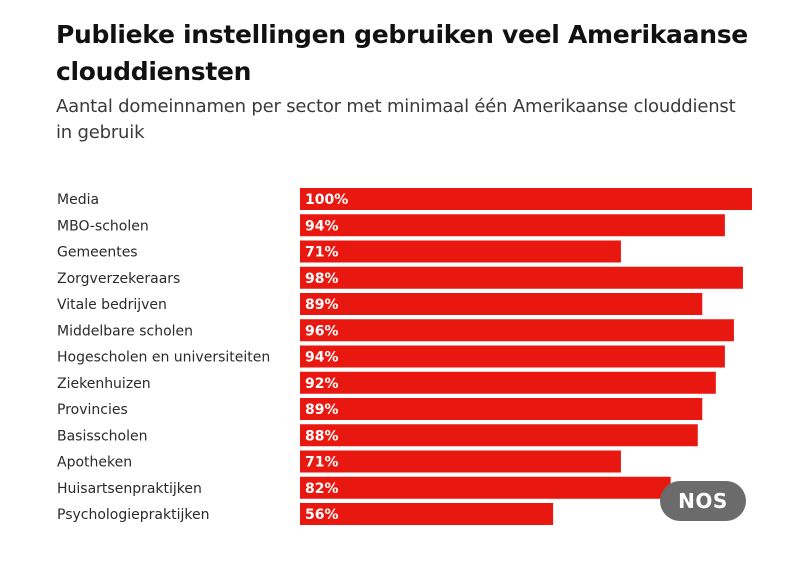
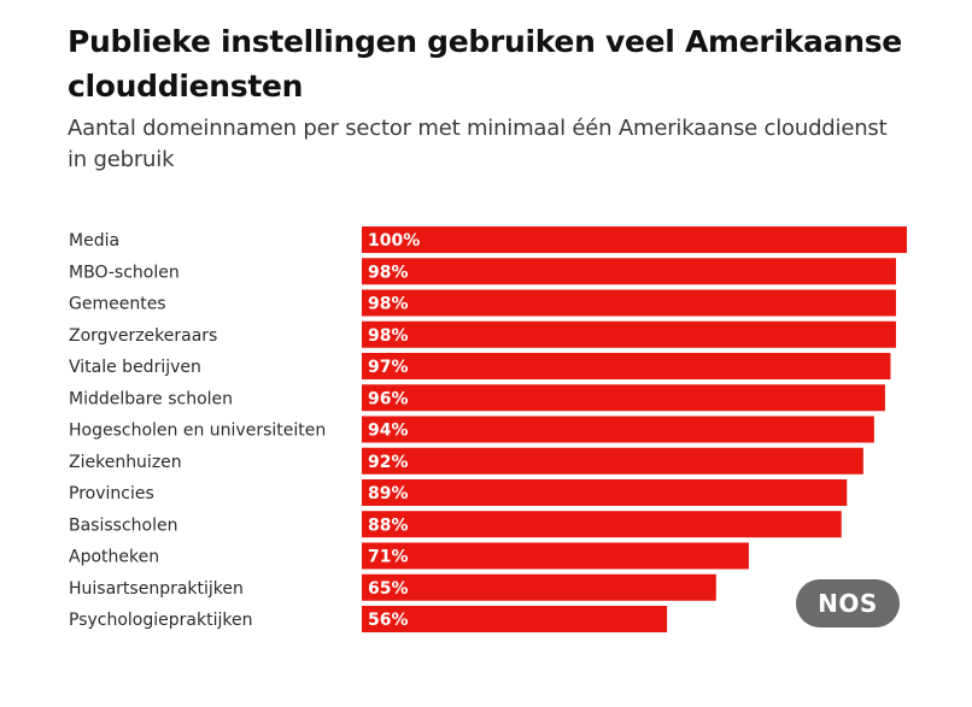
MBO-scholen: 94% -> 98%
Gemeentes: 71% -> 98%
Vitale bedrijven: 89% -> 97%
Huisartsenpraktijken: 82% -> 65%
